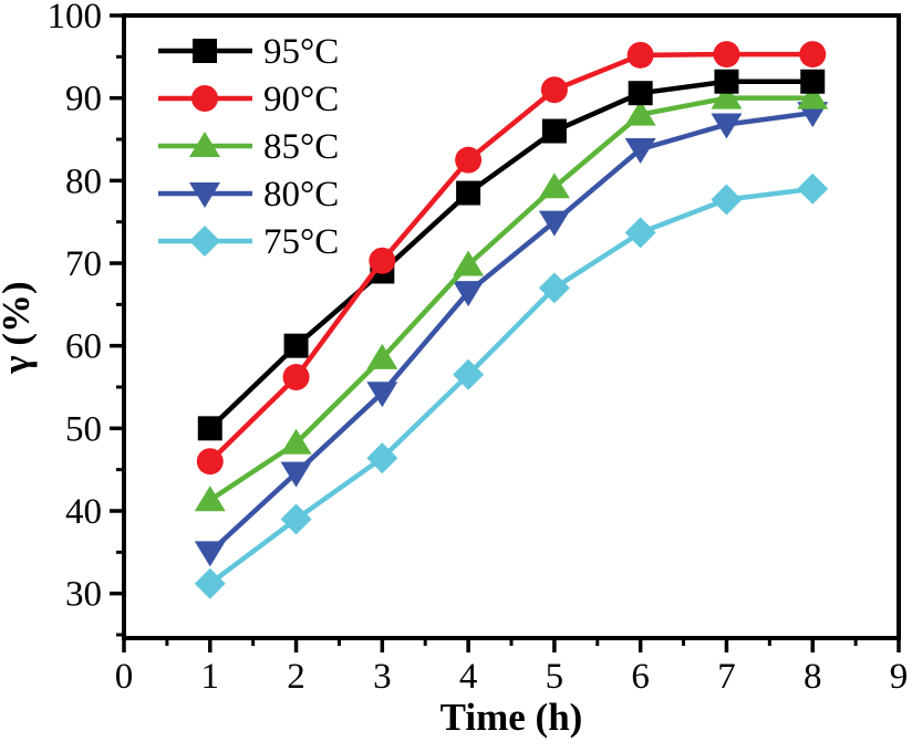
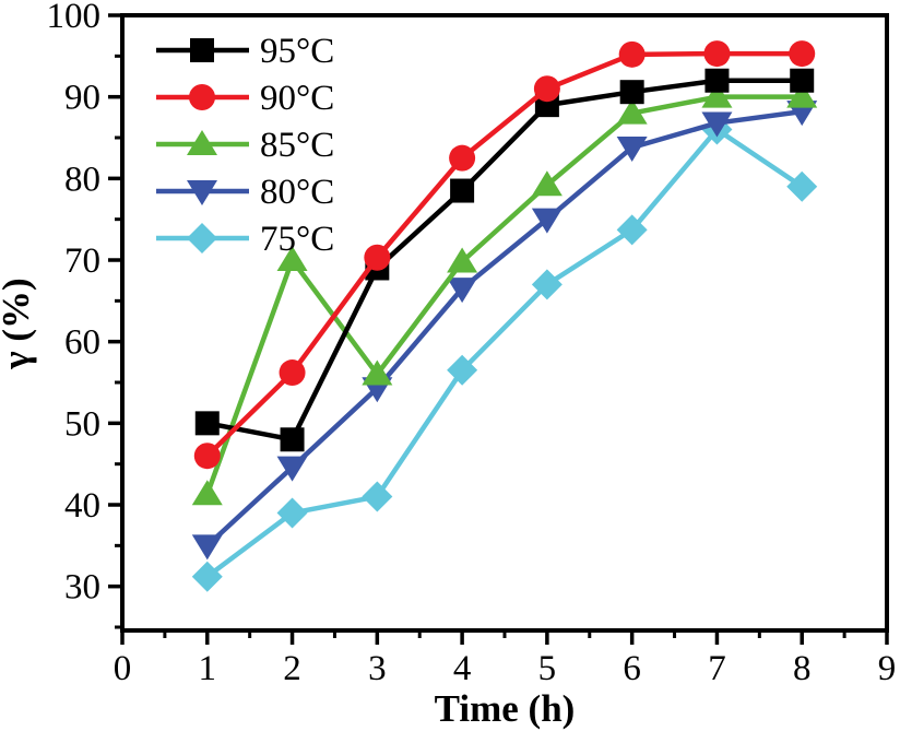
95°C/2: 60 -> 48
85°C/2: 48 -> 70
85°C/3: 58 -> 56
75°C/3: 46 -> 41
95°C/5: 86 -> 89
75°C/7: 78 -> 86
